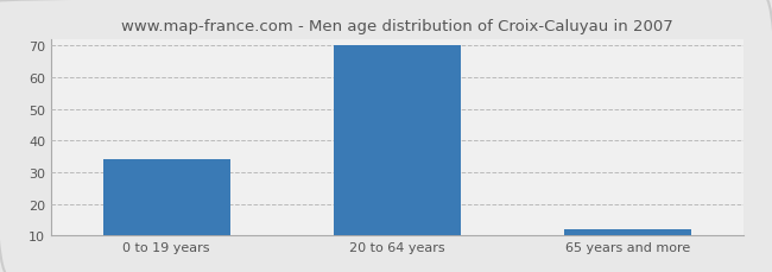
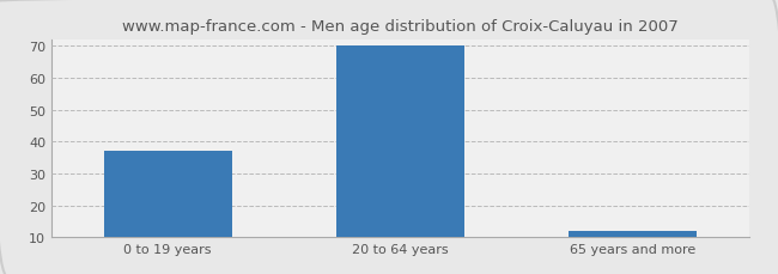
0 to 19 years: 34 -> 37
